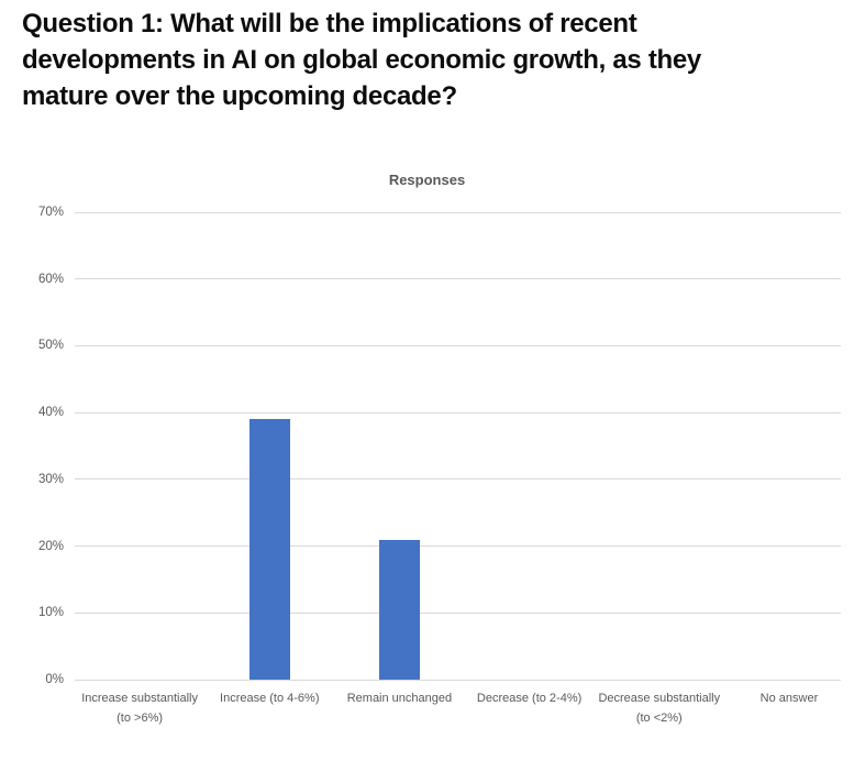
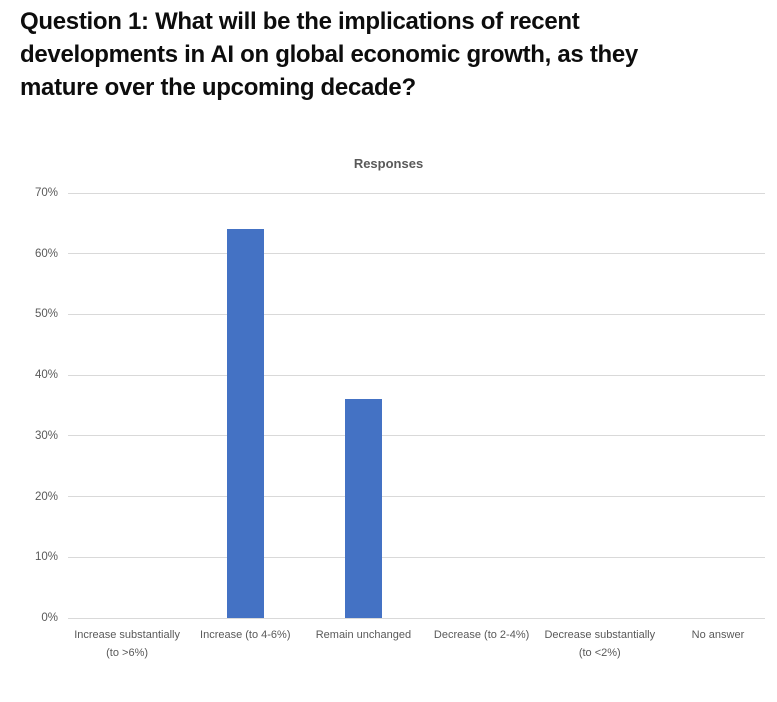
Increase (to 4-6%): 39% -> 64%
Remain unchanged: 21% -> 36%
